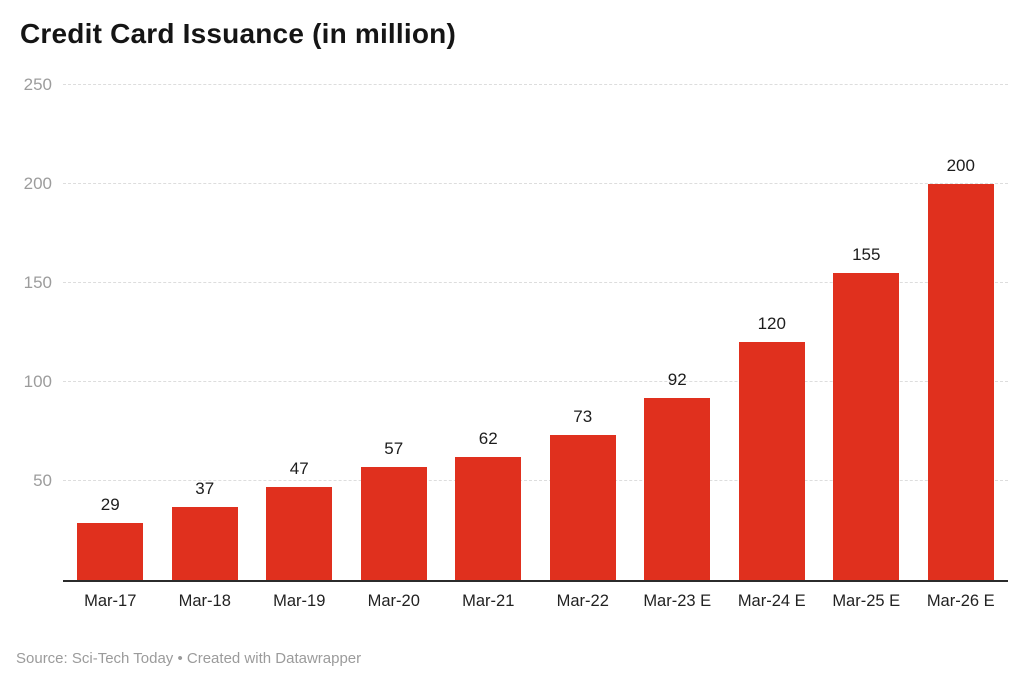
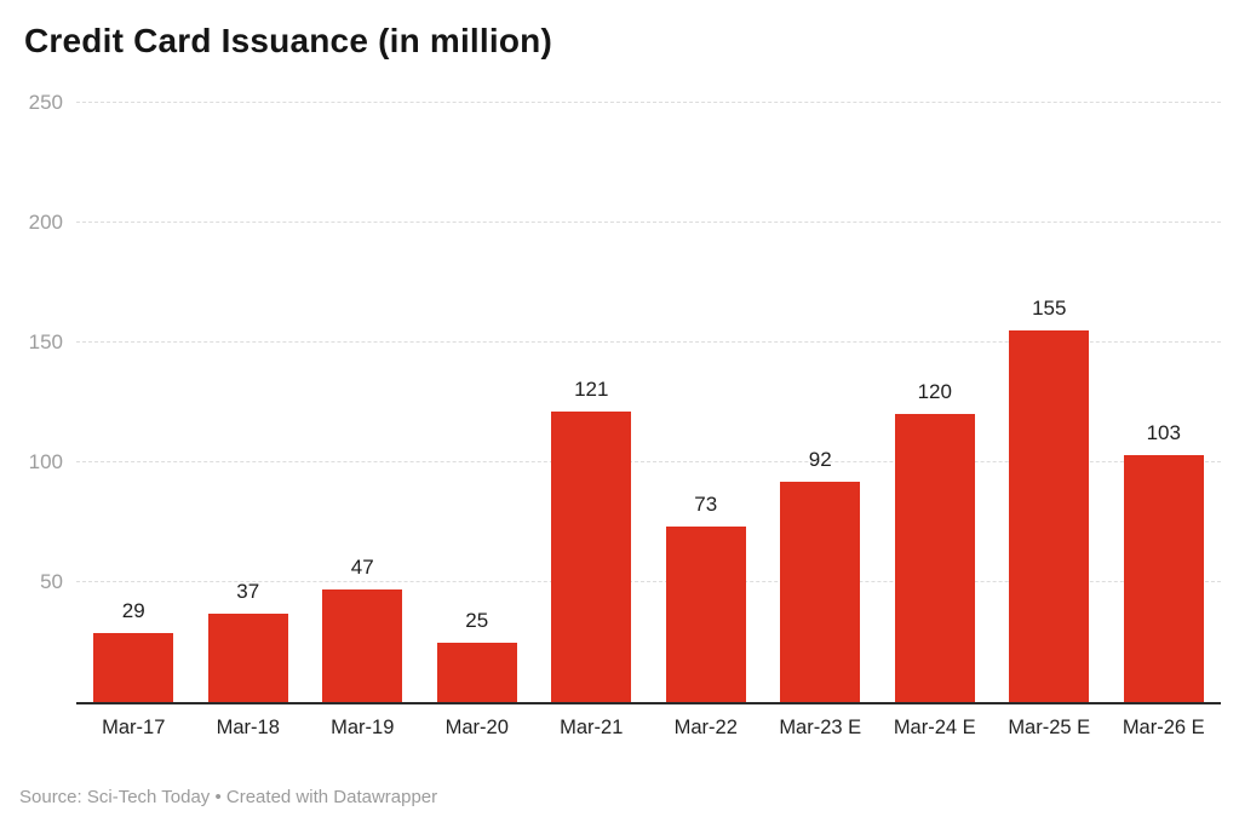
Mar-20: 57 -> 25
Mar-21: 62 -> 121
Mar-26 E: 200 -> 103
